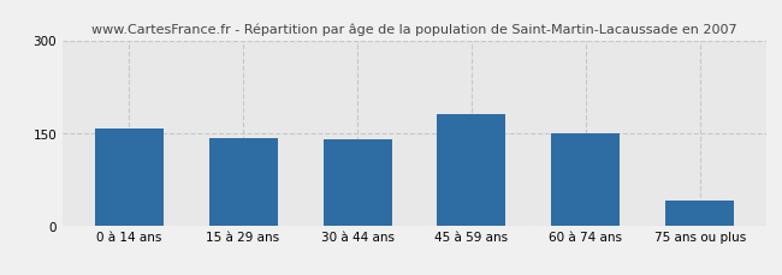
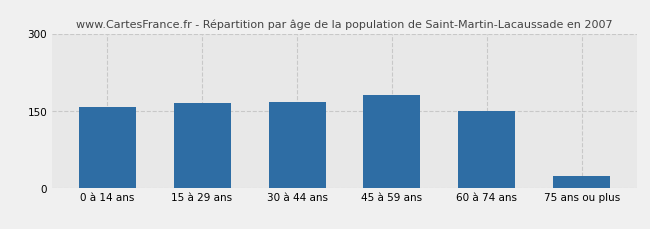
15 à 29 ans: 142 -> 164
30 à 44 ans: 140 -> 167
75 ans ou plus: 40 -> 22
